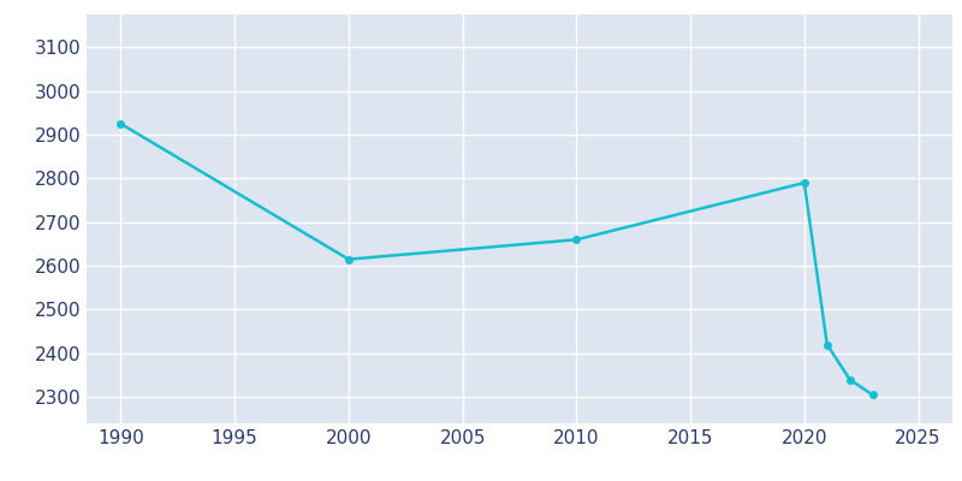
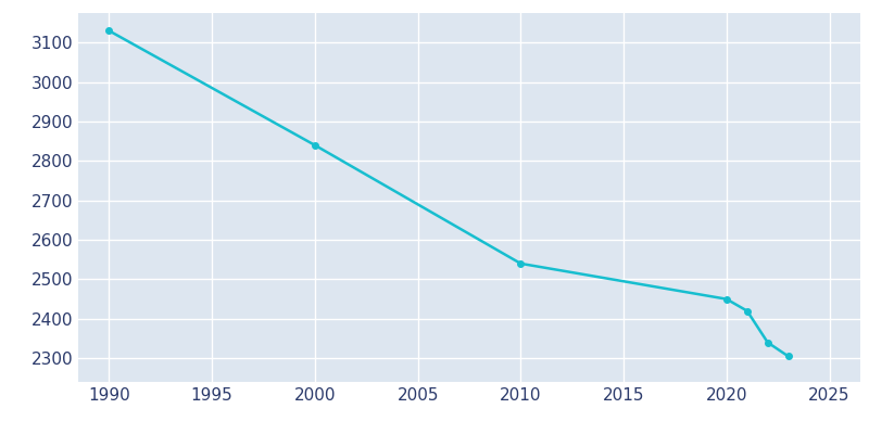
1990: 2925 -> 3130
2000: 2615 -> 2840
2010: 2660 -> 2540
2020: 2790 -> 2450
